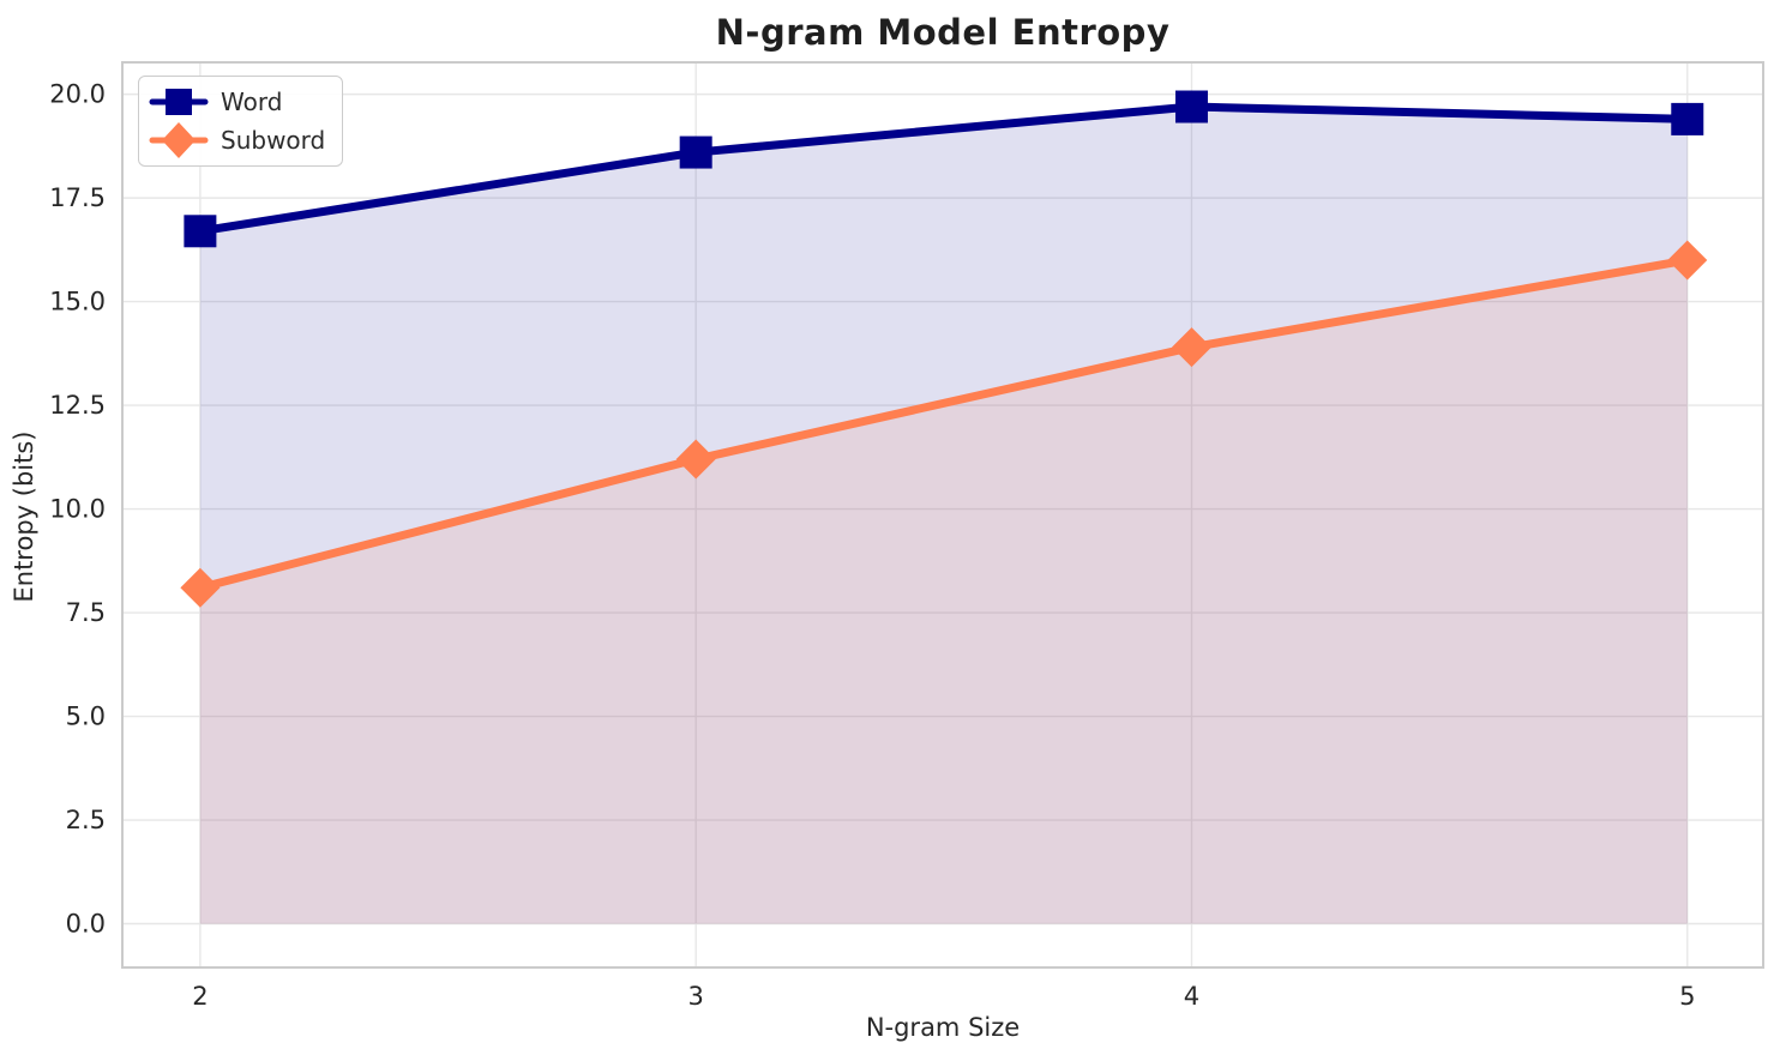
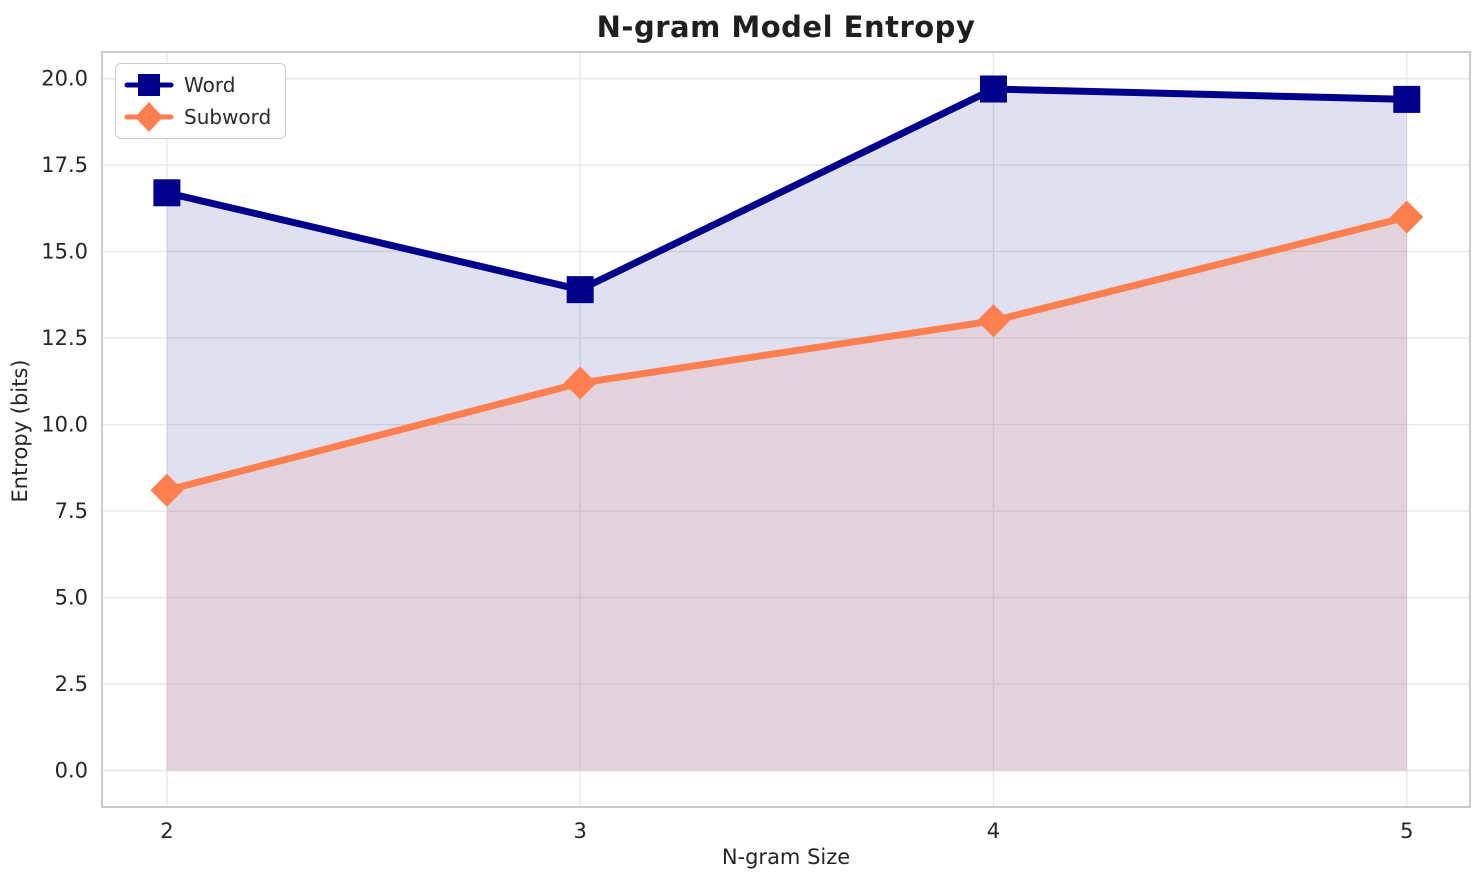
Word/3: 18.6 -> 13.9
Subword/4: 13.9 -> 13.0
